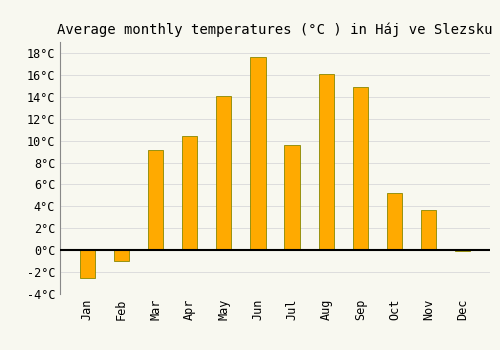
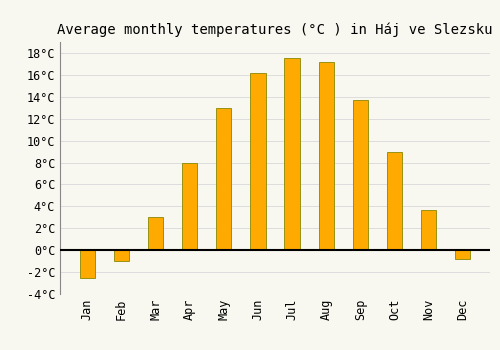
Mar: 9.1°C -> 3.0°C
Apr: 10.4°C -> 8.0°C
May: 14.1°C -> 13.0°C
Jun: 17.6°C -> 16.2°C
Jul: 9.6°C -> 17.5°C
Aug: 16.1°C -> 17.2°C
Sep: 14.9°C -> 13.7°C
Oct: 5.2°C -> 9.0°C
Dec: -0.1°C -> -0.8°C
